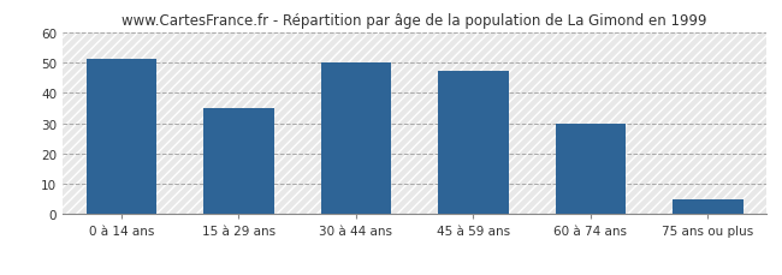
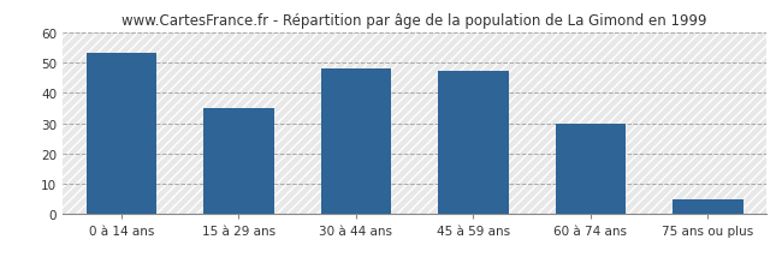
0 à 14 ans: 51 -> 53
30 à 44 ans: 50 -> 48
